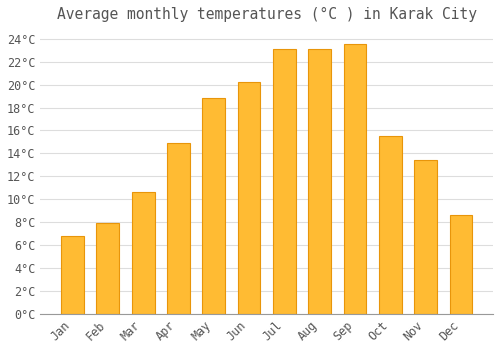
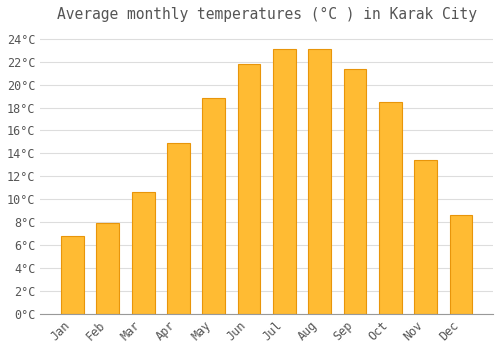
Jun: 20.2°C -> 21.8°C
Sep: 23.5°C -> 21.4°C
Oct: 15.5°C -> 18.5°C
